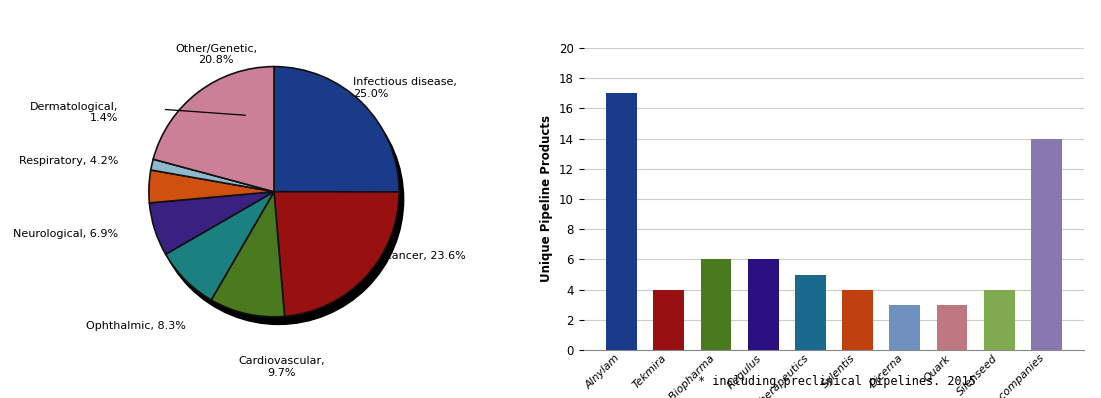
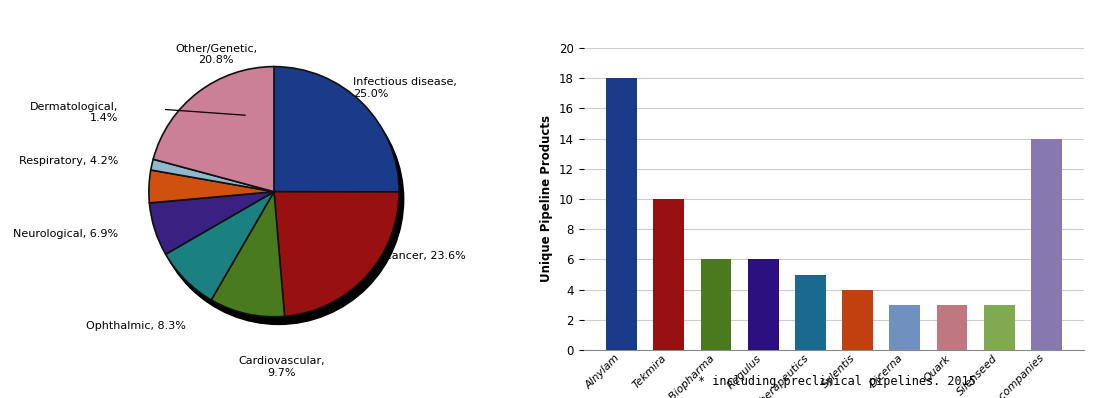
Alnylam: 17 -> 18
Tekmira: 4 -> 10
Silenseed: 4 -> 3
